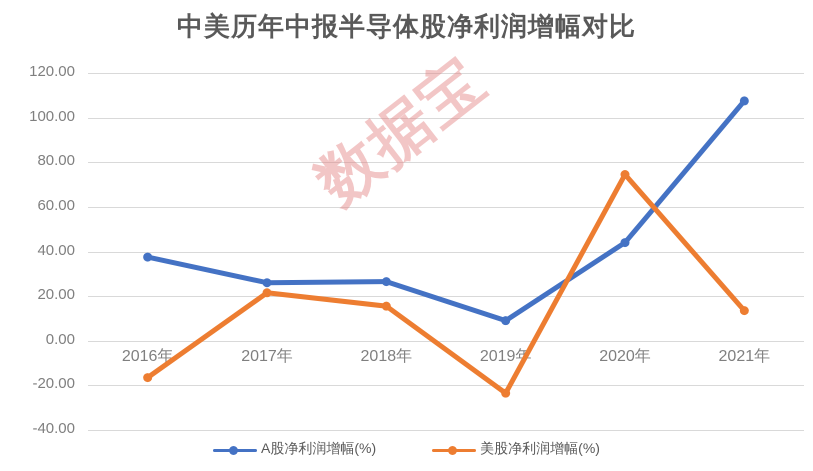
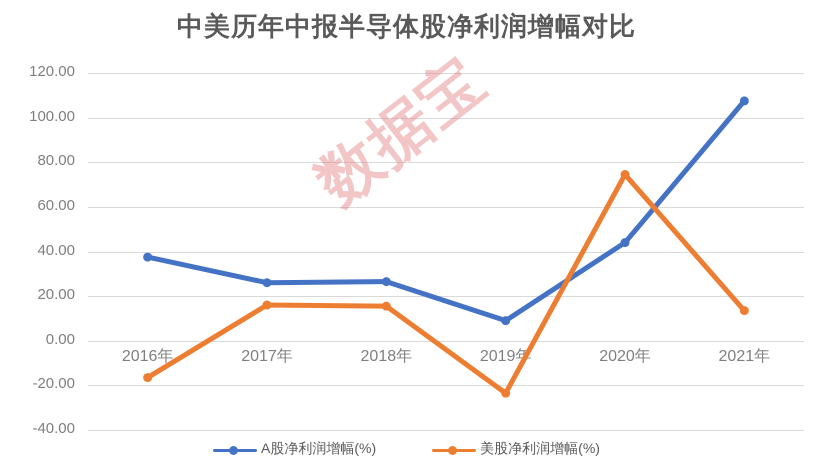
美股净利润增幅(%)/2017年: 22 -> 16
